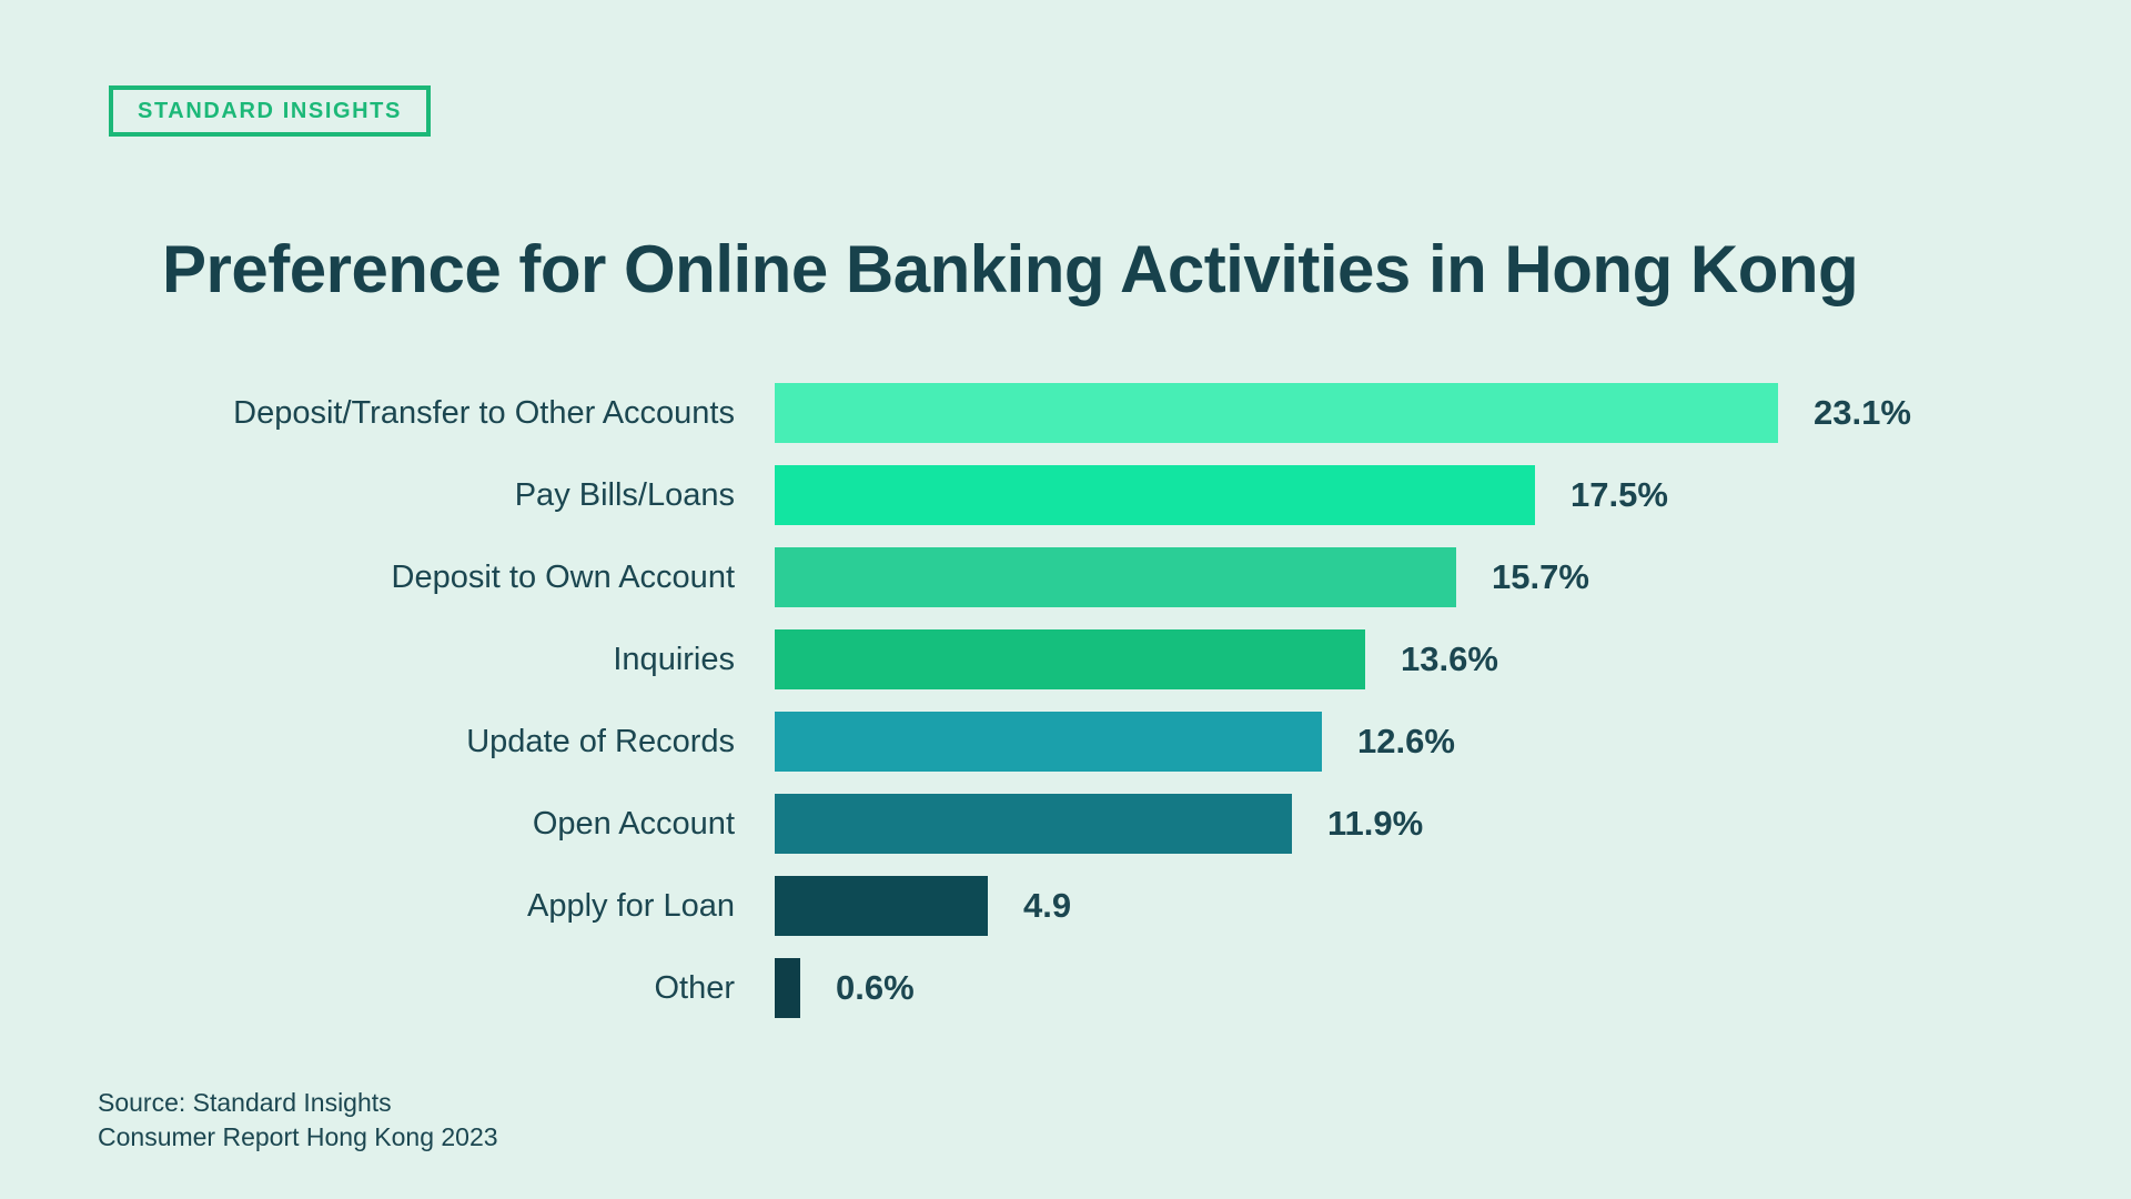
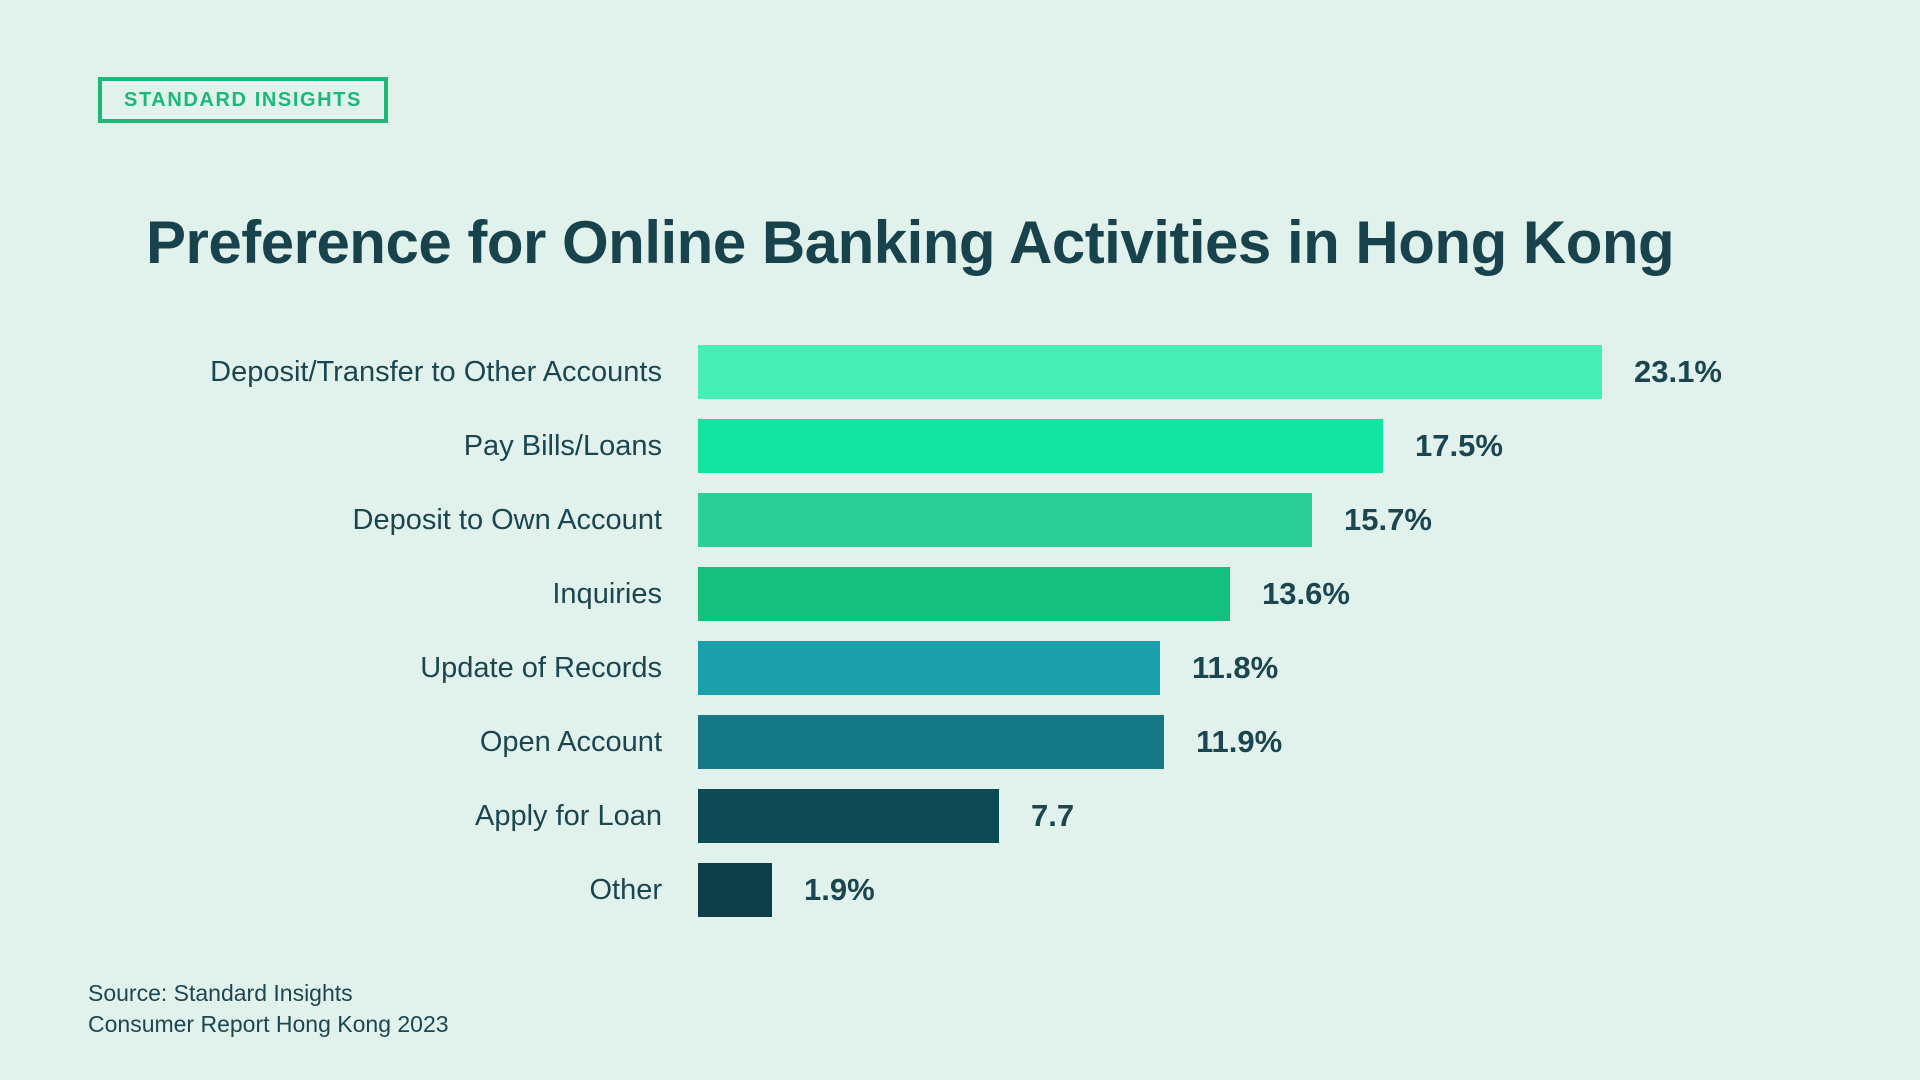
Update of Records: 12.6% -> 11.8%
Apply for Loan: 4.9 -> 7.7
Other: 0.6% -> 1.9%
